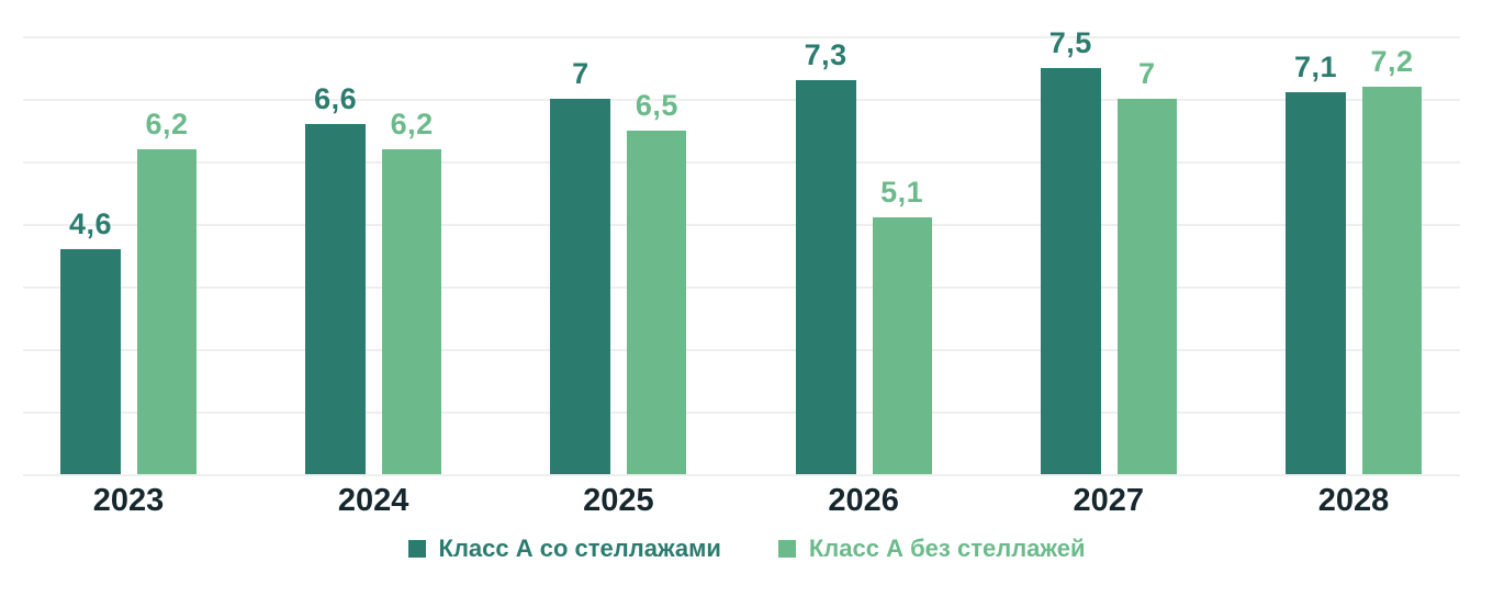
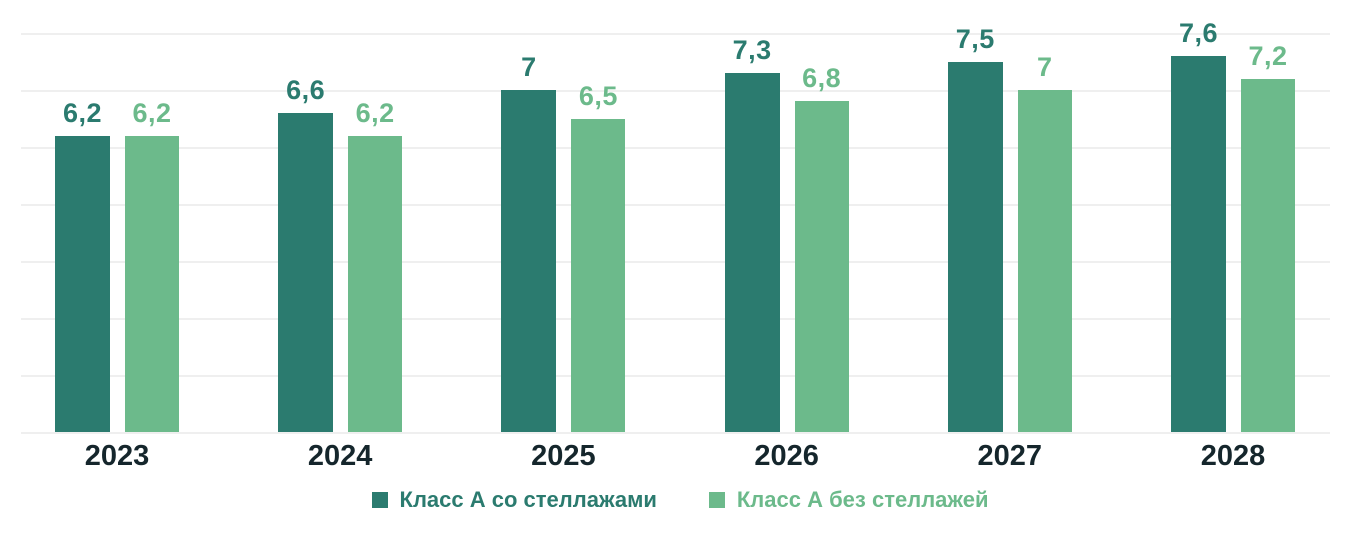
Класс А со стеллажами/2023: 4,6 -> 6,2
Класс А без стеллажей/2026: 5,1 -> 6,8
Класс А со стеллажами/2028: 7,1 -> 7,6
